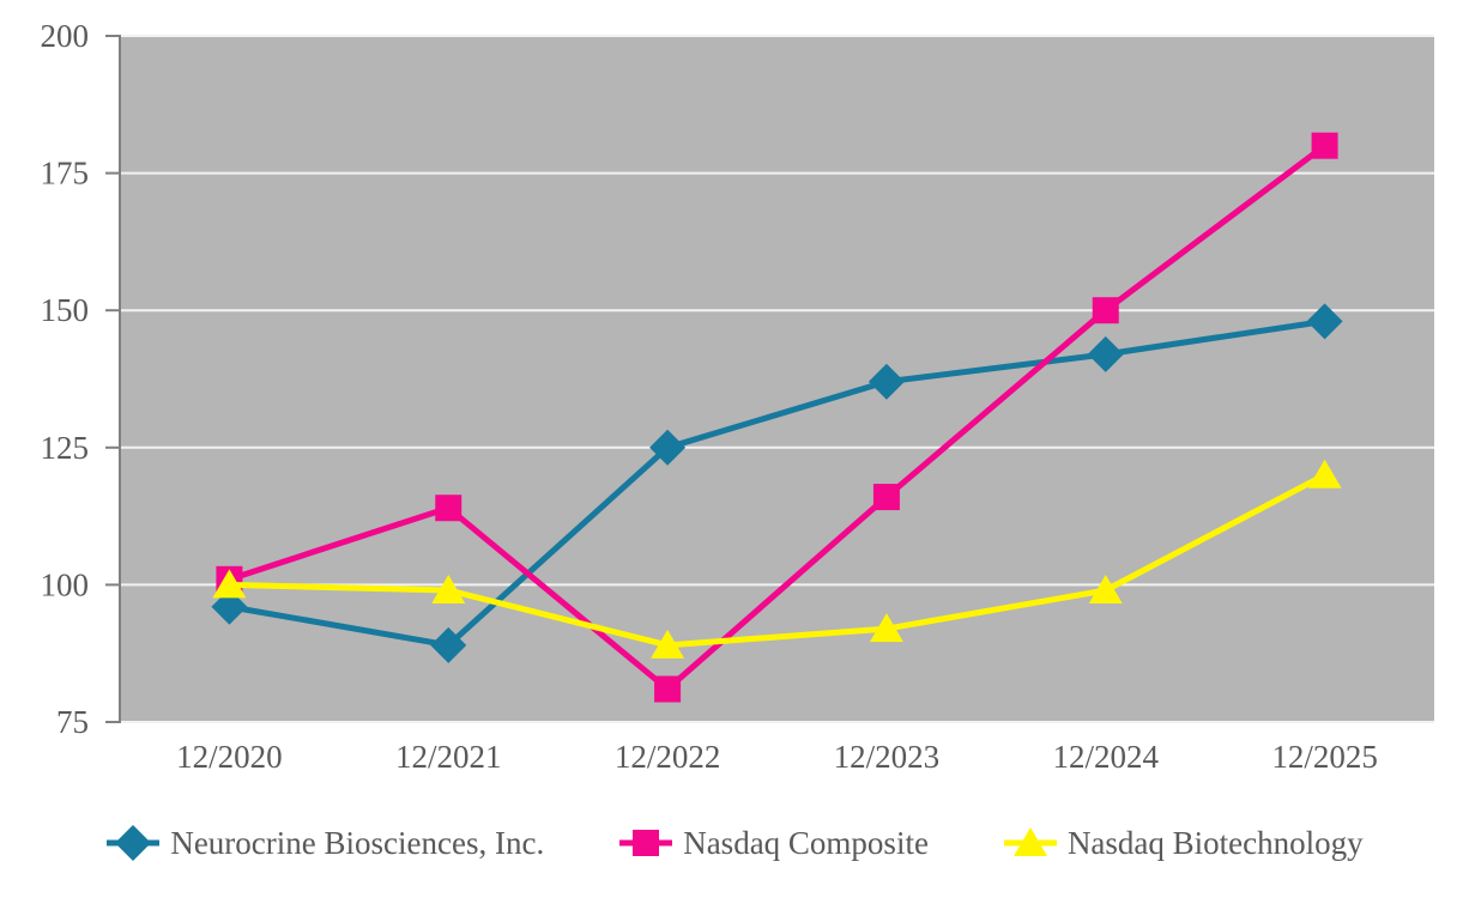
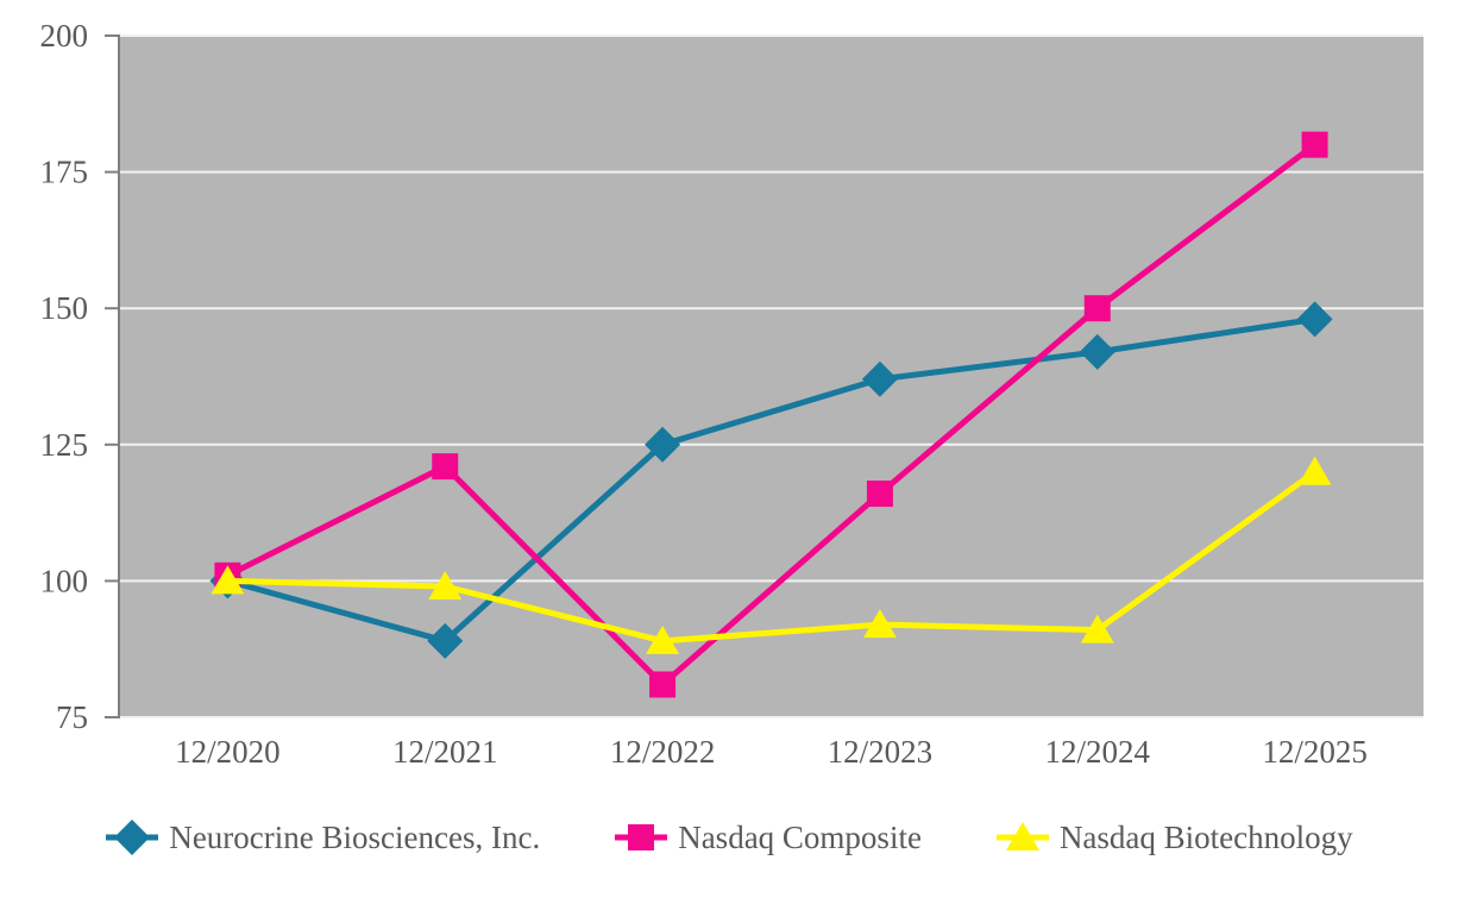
Neurocrine Biosciences, Inc./12/2020: 96 -> 100
Nasdaq Composite/12/2021: 114 -> 121
Nasdaq Biotechnology/12/2024: 99 -> 91
